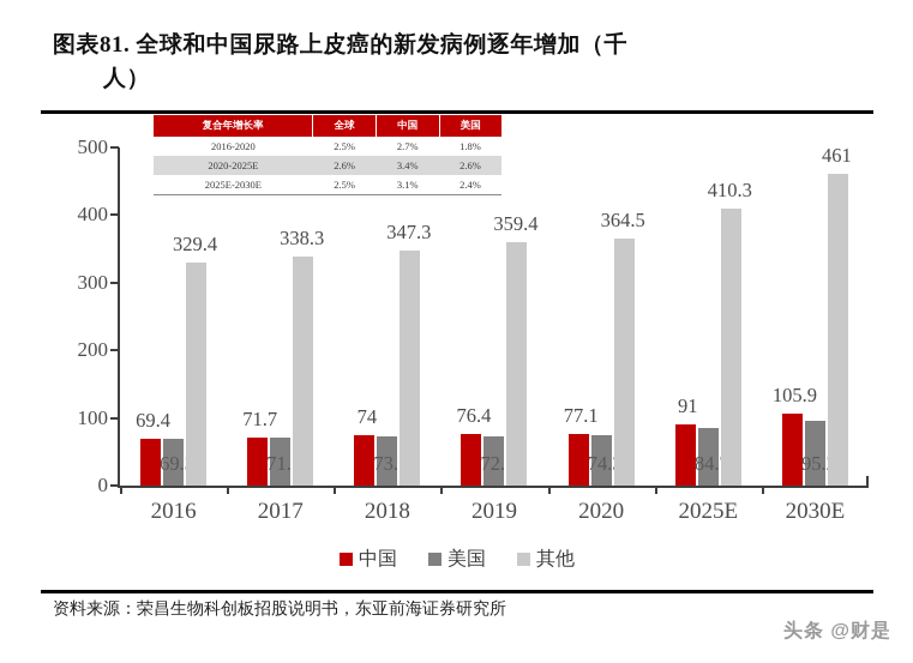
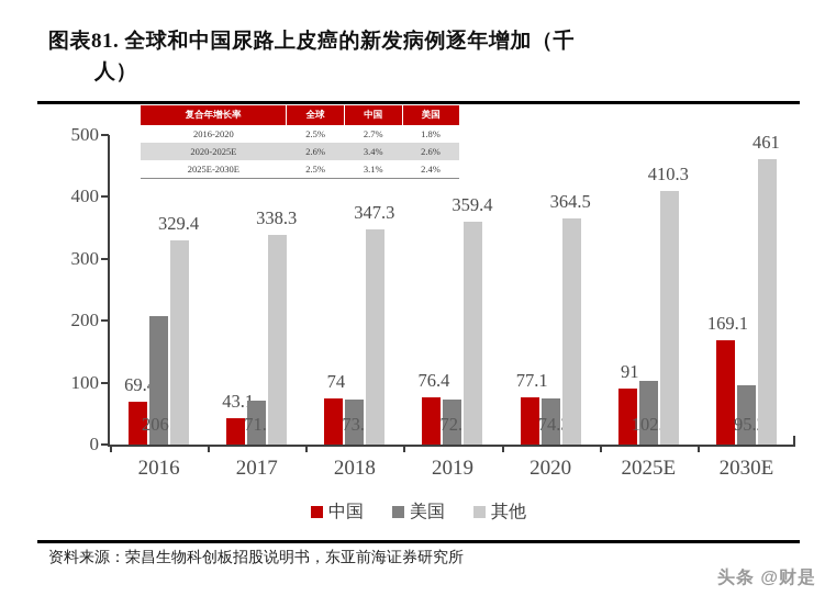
美国/2016: 69.3 -> 206.6
中国/2017: 71.7 -> 43.1
美国/2025E: 84.7 -> 102.2
中国/2030E: 105.9 -> 169.1
